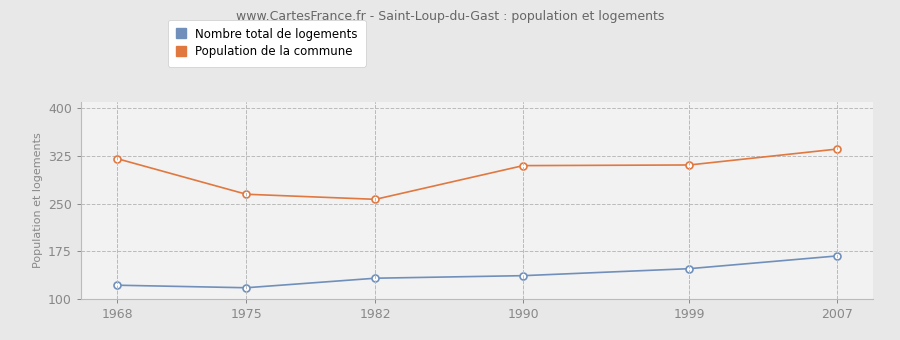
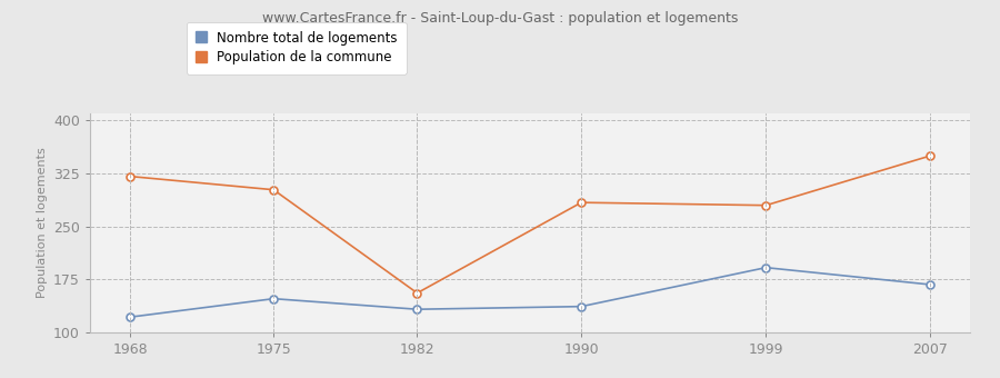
Nombre total de logements/1975: 118 -> 148
Population de la commune/1975: 265 -> 302
Population de la commune/1982: 257 -> 156
Population de la commune/1990: 310 -> 284
Nombre total de logements/1999: 148 -> 192
Population de la commune/1999: 311 -> 280
Population de la commune/2007: 336 -> 350
